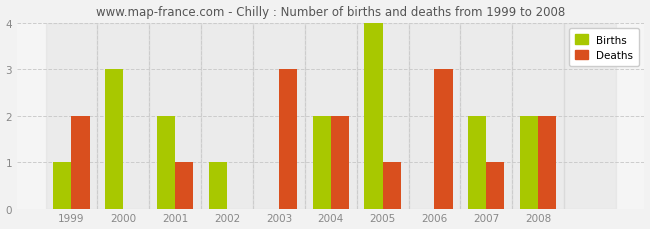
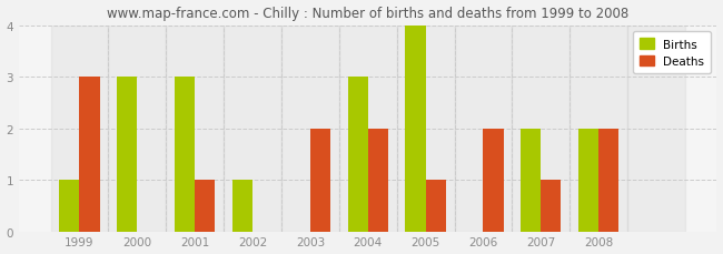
Deaths/1999: 2 -> 3
Births/2001: 2 -> 3
Deaths/2003: 3 -> 2
Births/2004: 2 -> 3
Deaths/2006: 3 -> 2
